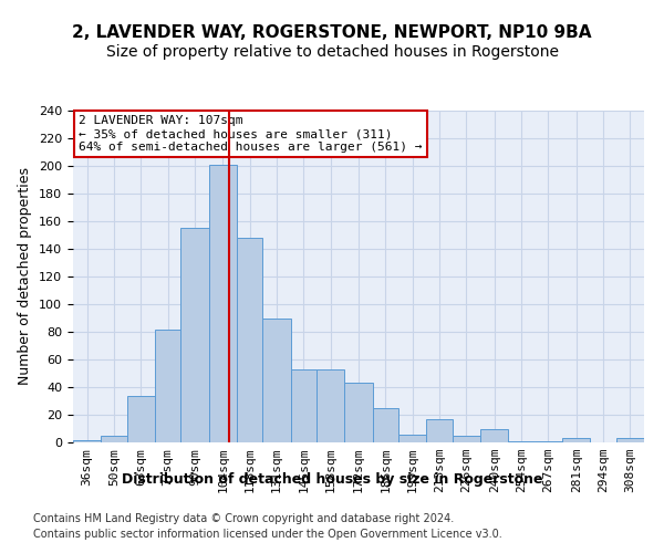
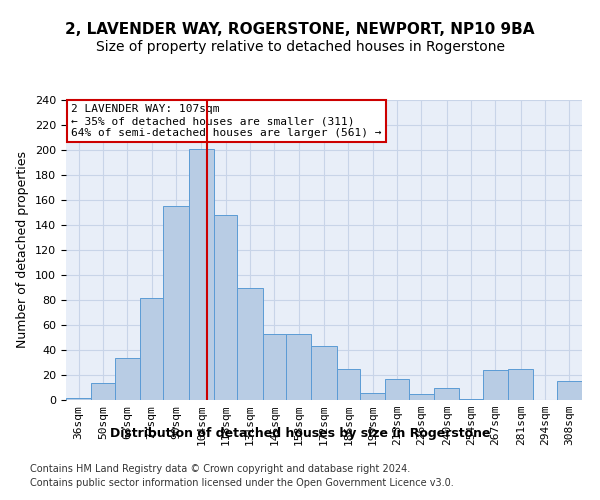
50sqm: 5 -> 14
267sqm: 1 -> 24
281sqm: 3 -> 25
308sqm: 3 -> 15
